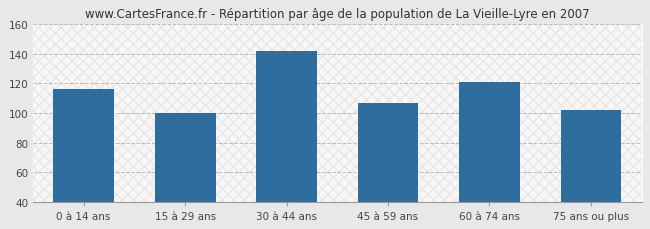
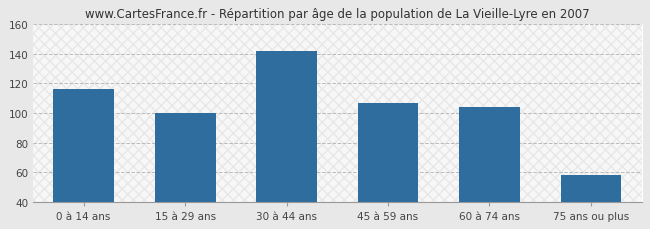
60 à 74 ans: 121 -> 104
75 ans ou plus: 102 -> 58
